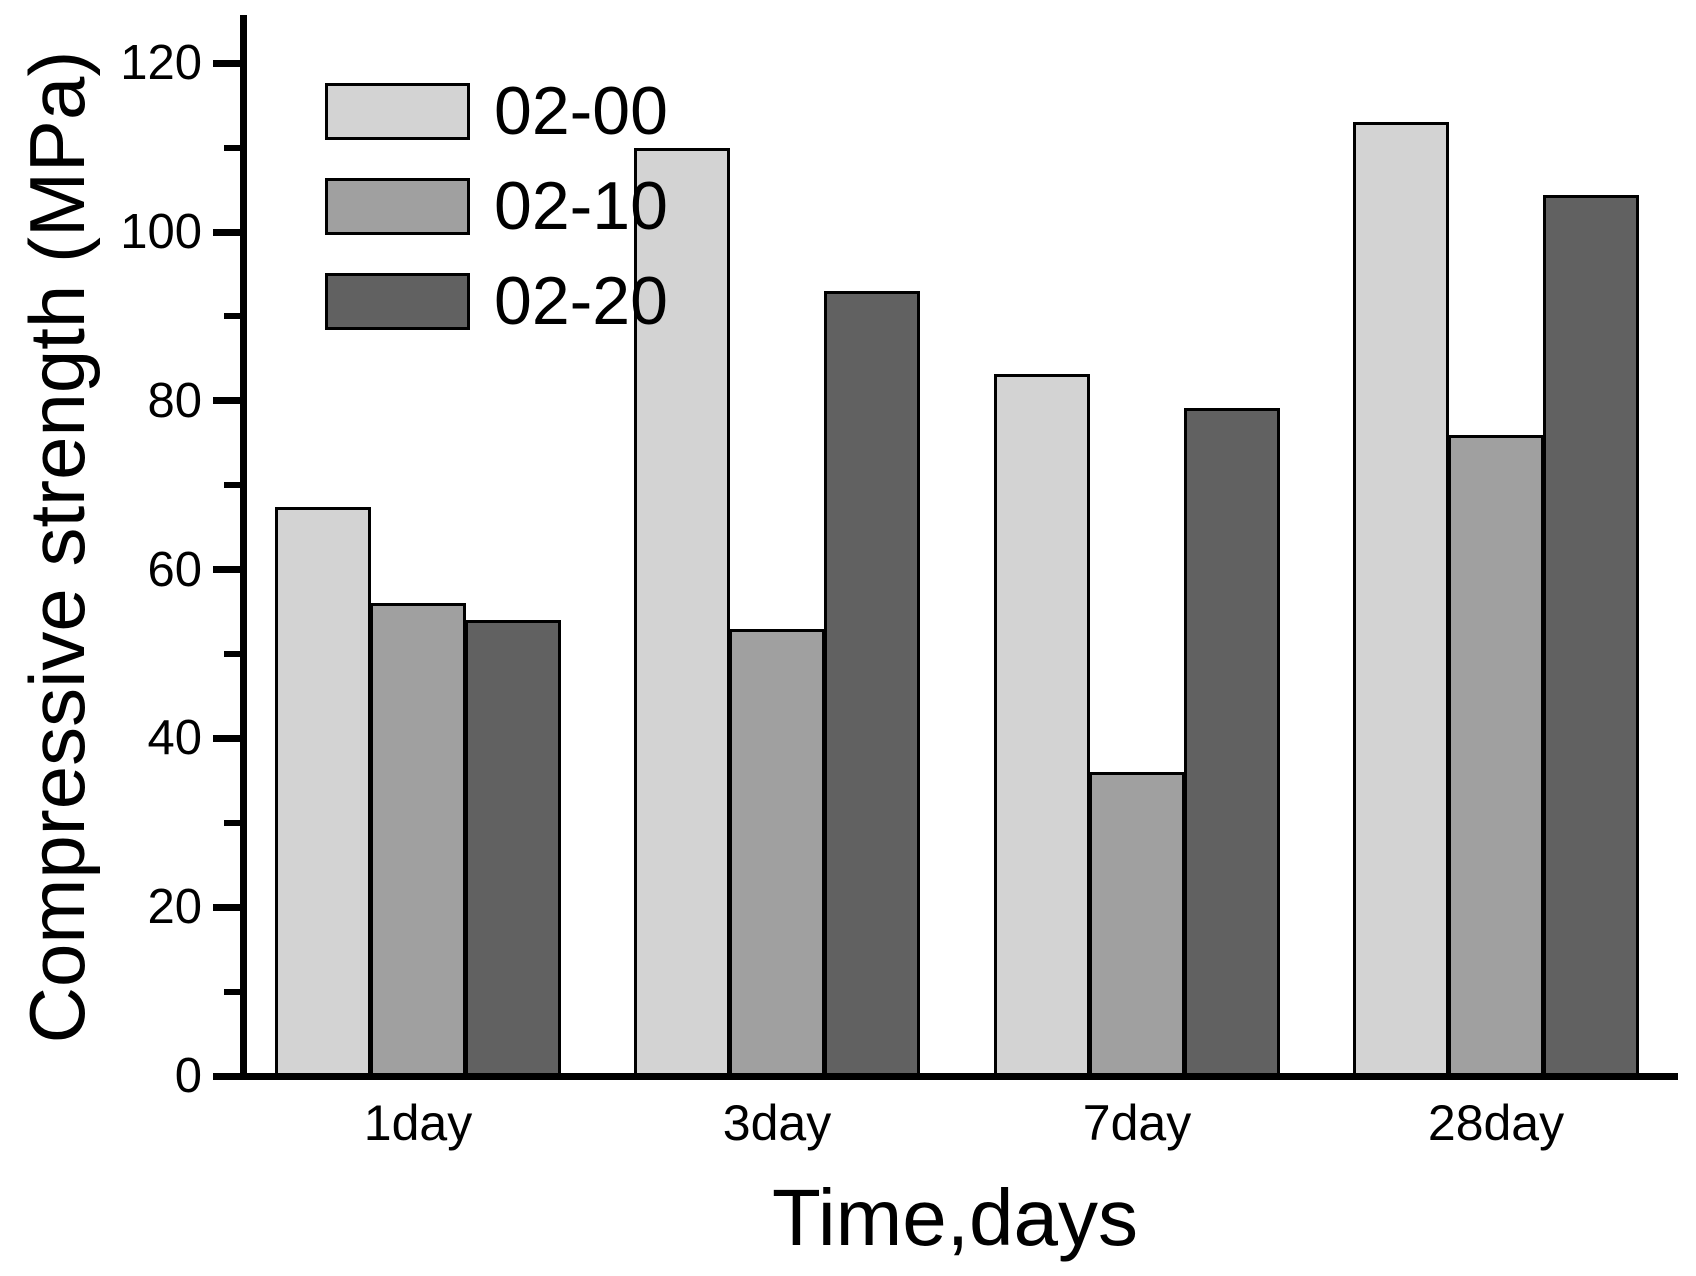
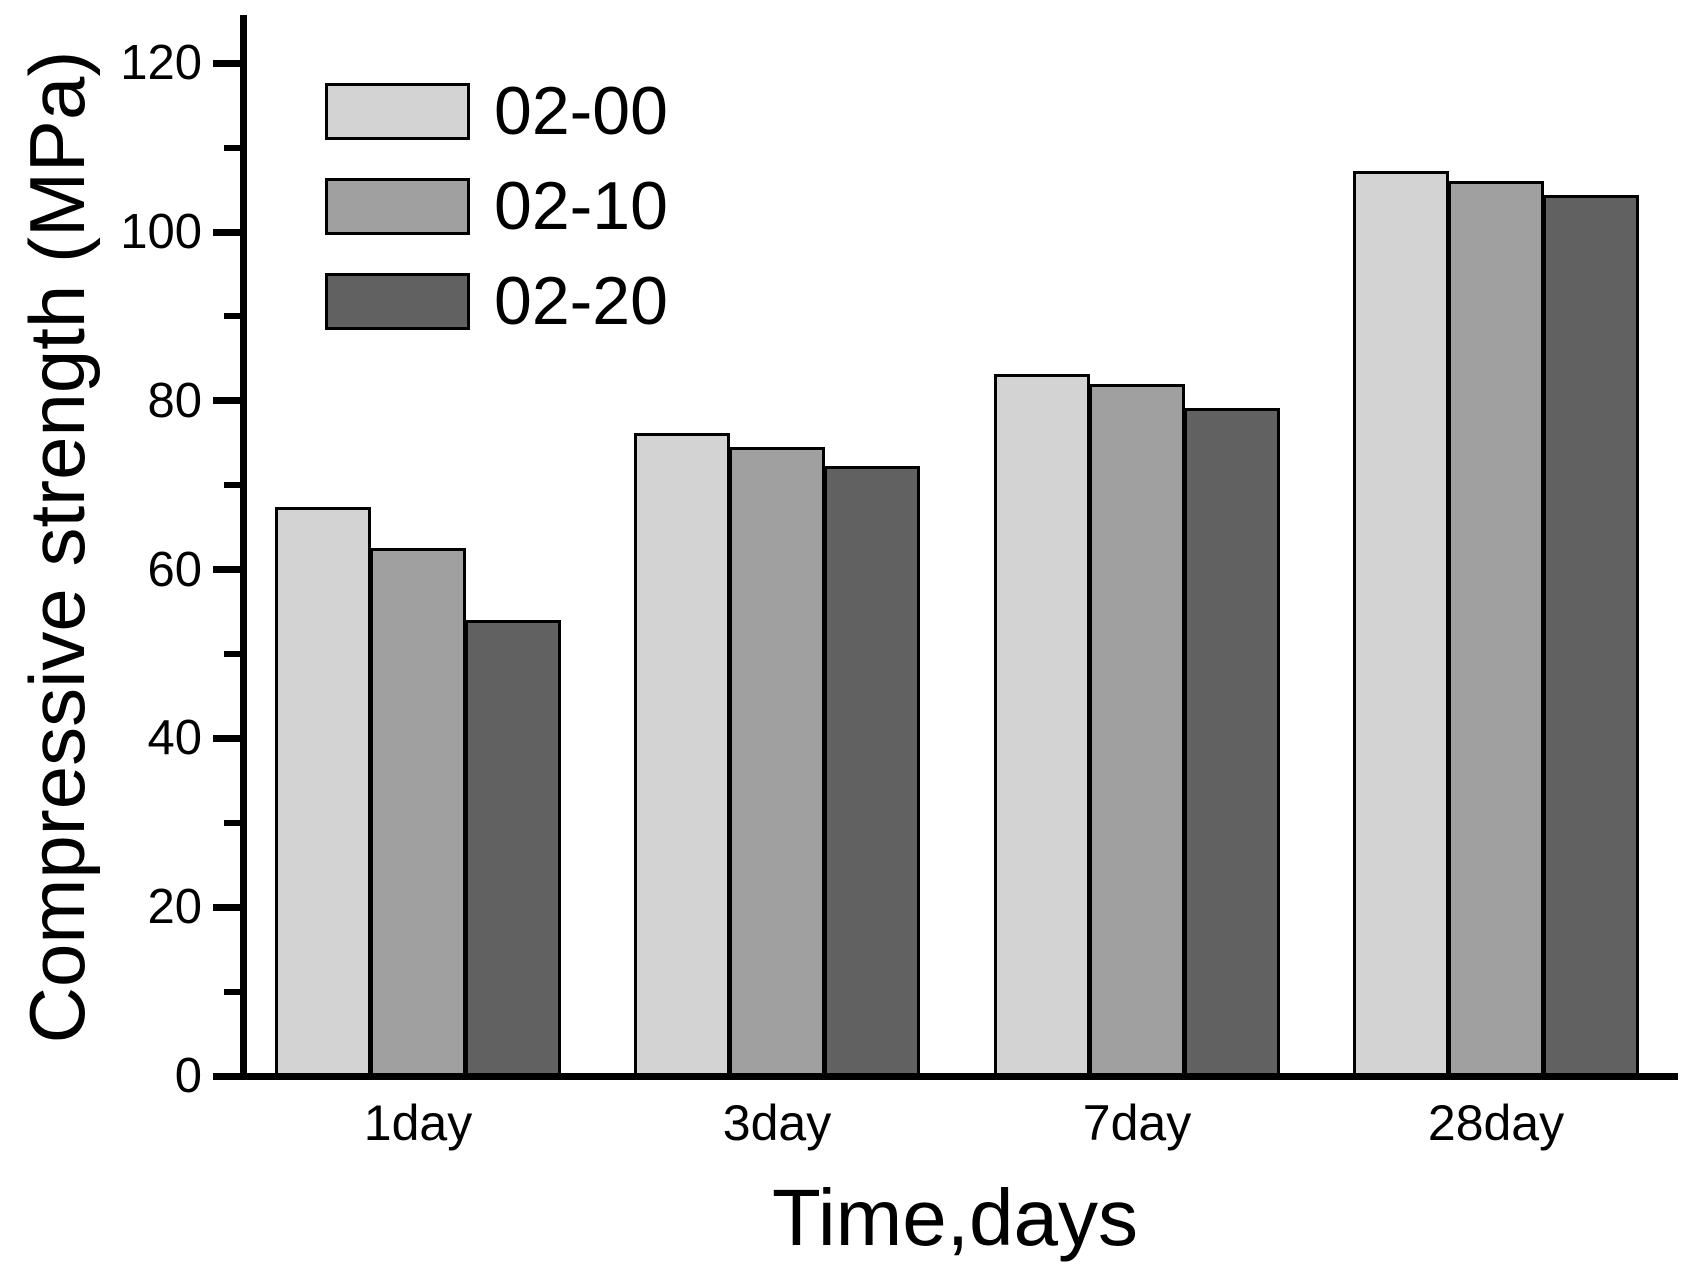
02-10/1day: 56 -> 63
02-00/3day: 110 -> 76
02-10/3day: 53 -> 74
02-20/3day: 93 -> 72
02-10/7day: 36 -> 82
02-00/28day: 113 -> 107
02-10/28day: 76 -> 106
